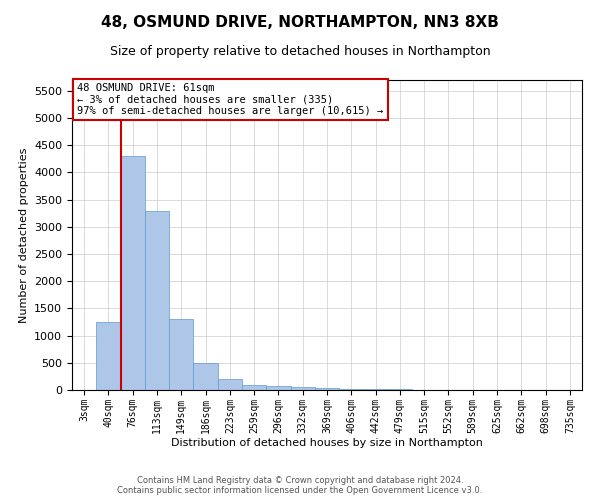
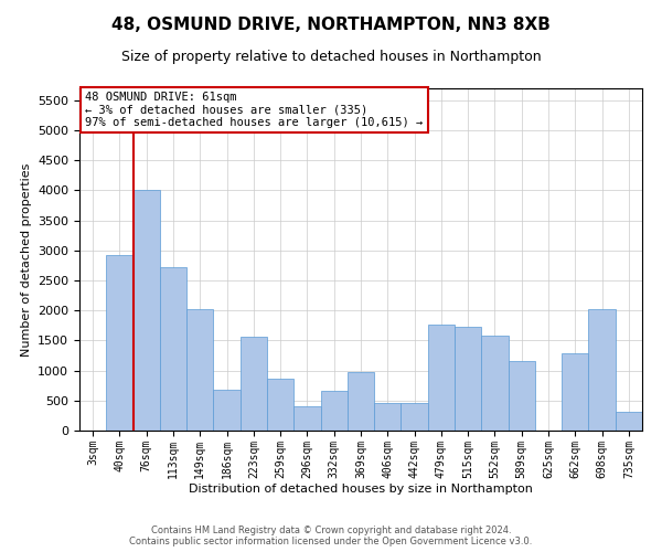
40sqm: 1250 -> 2920
76sqm: 4300 -> 4000
113sqm: 3300 -> 2720
149sqm: 1300 -> 2020
186sqm: 500 -> 680
223sqm: 200 -> 1560
259sqm: 100 -> 860
296sqm: 80 -> 400
332sqm: 50 -> 660
369sqm: 30 -> 980
406sqm: 20 -> 460
442sqm: 20 -> 460
479sqm: 10 -> 1760
515sqm: 10 -> 1720
552sqm: 0 -> 1580
589sqm: 0 -> 1160
662sqm: 0 -> 1280
698sqm: 0 -> 2020
735sqm: 0 -> 320
